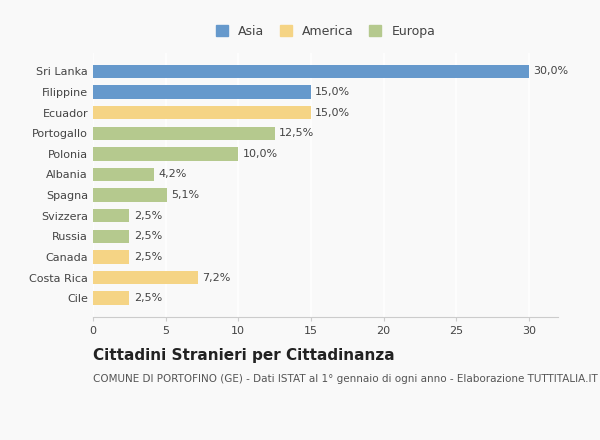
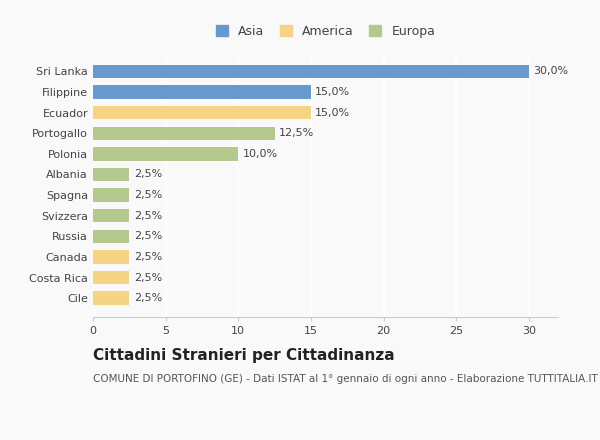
Albania: 4,2% -> 2,5%
Spagna: 5,1% -> 2,5%
Costa Rica: 7,2% -> 2,5%
